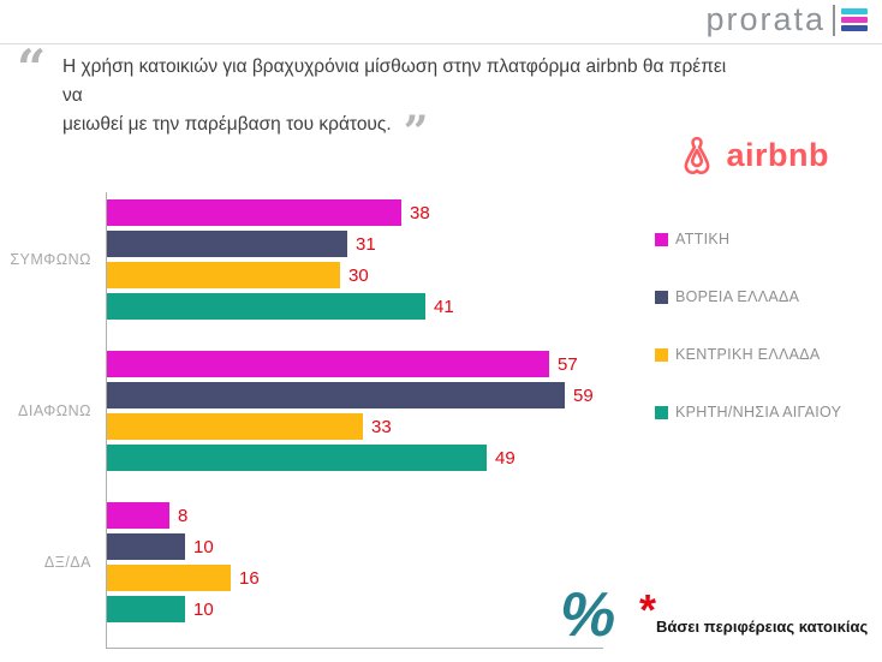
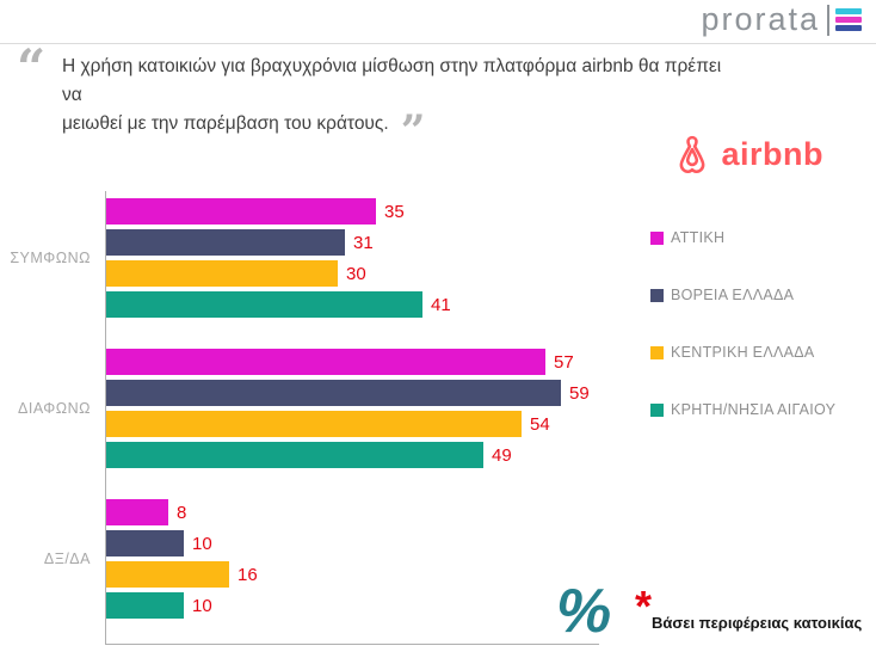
ΑΤΤΙΚΗ/ΣΥΜΦΩΝΩ: 38 -> 35
ΚΕΝΤΡΙΚΗ ΕΛΛΑΔΑ/ΔΙΑΦΩΝΩ: 33 -> 54
